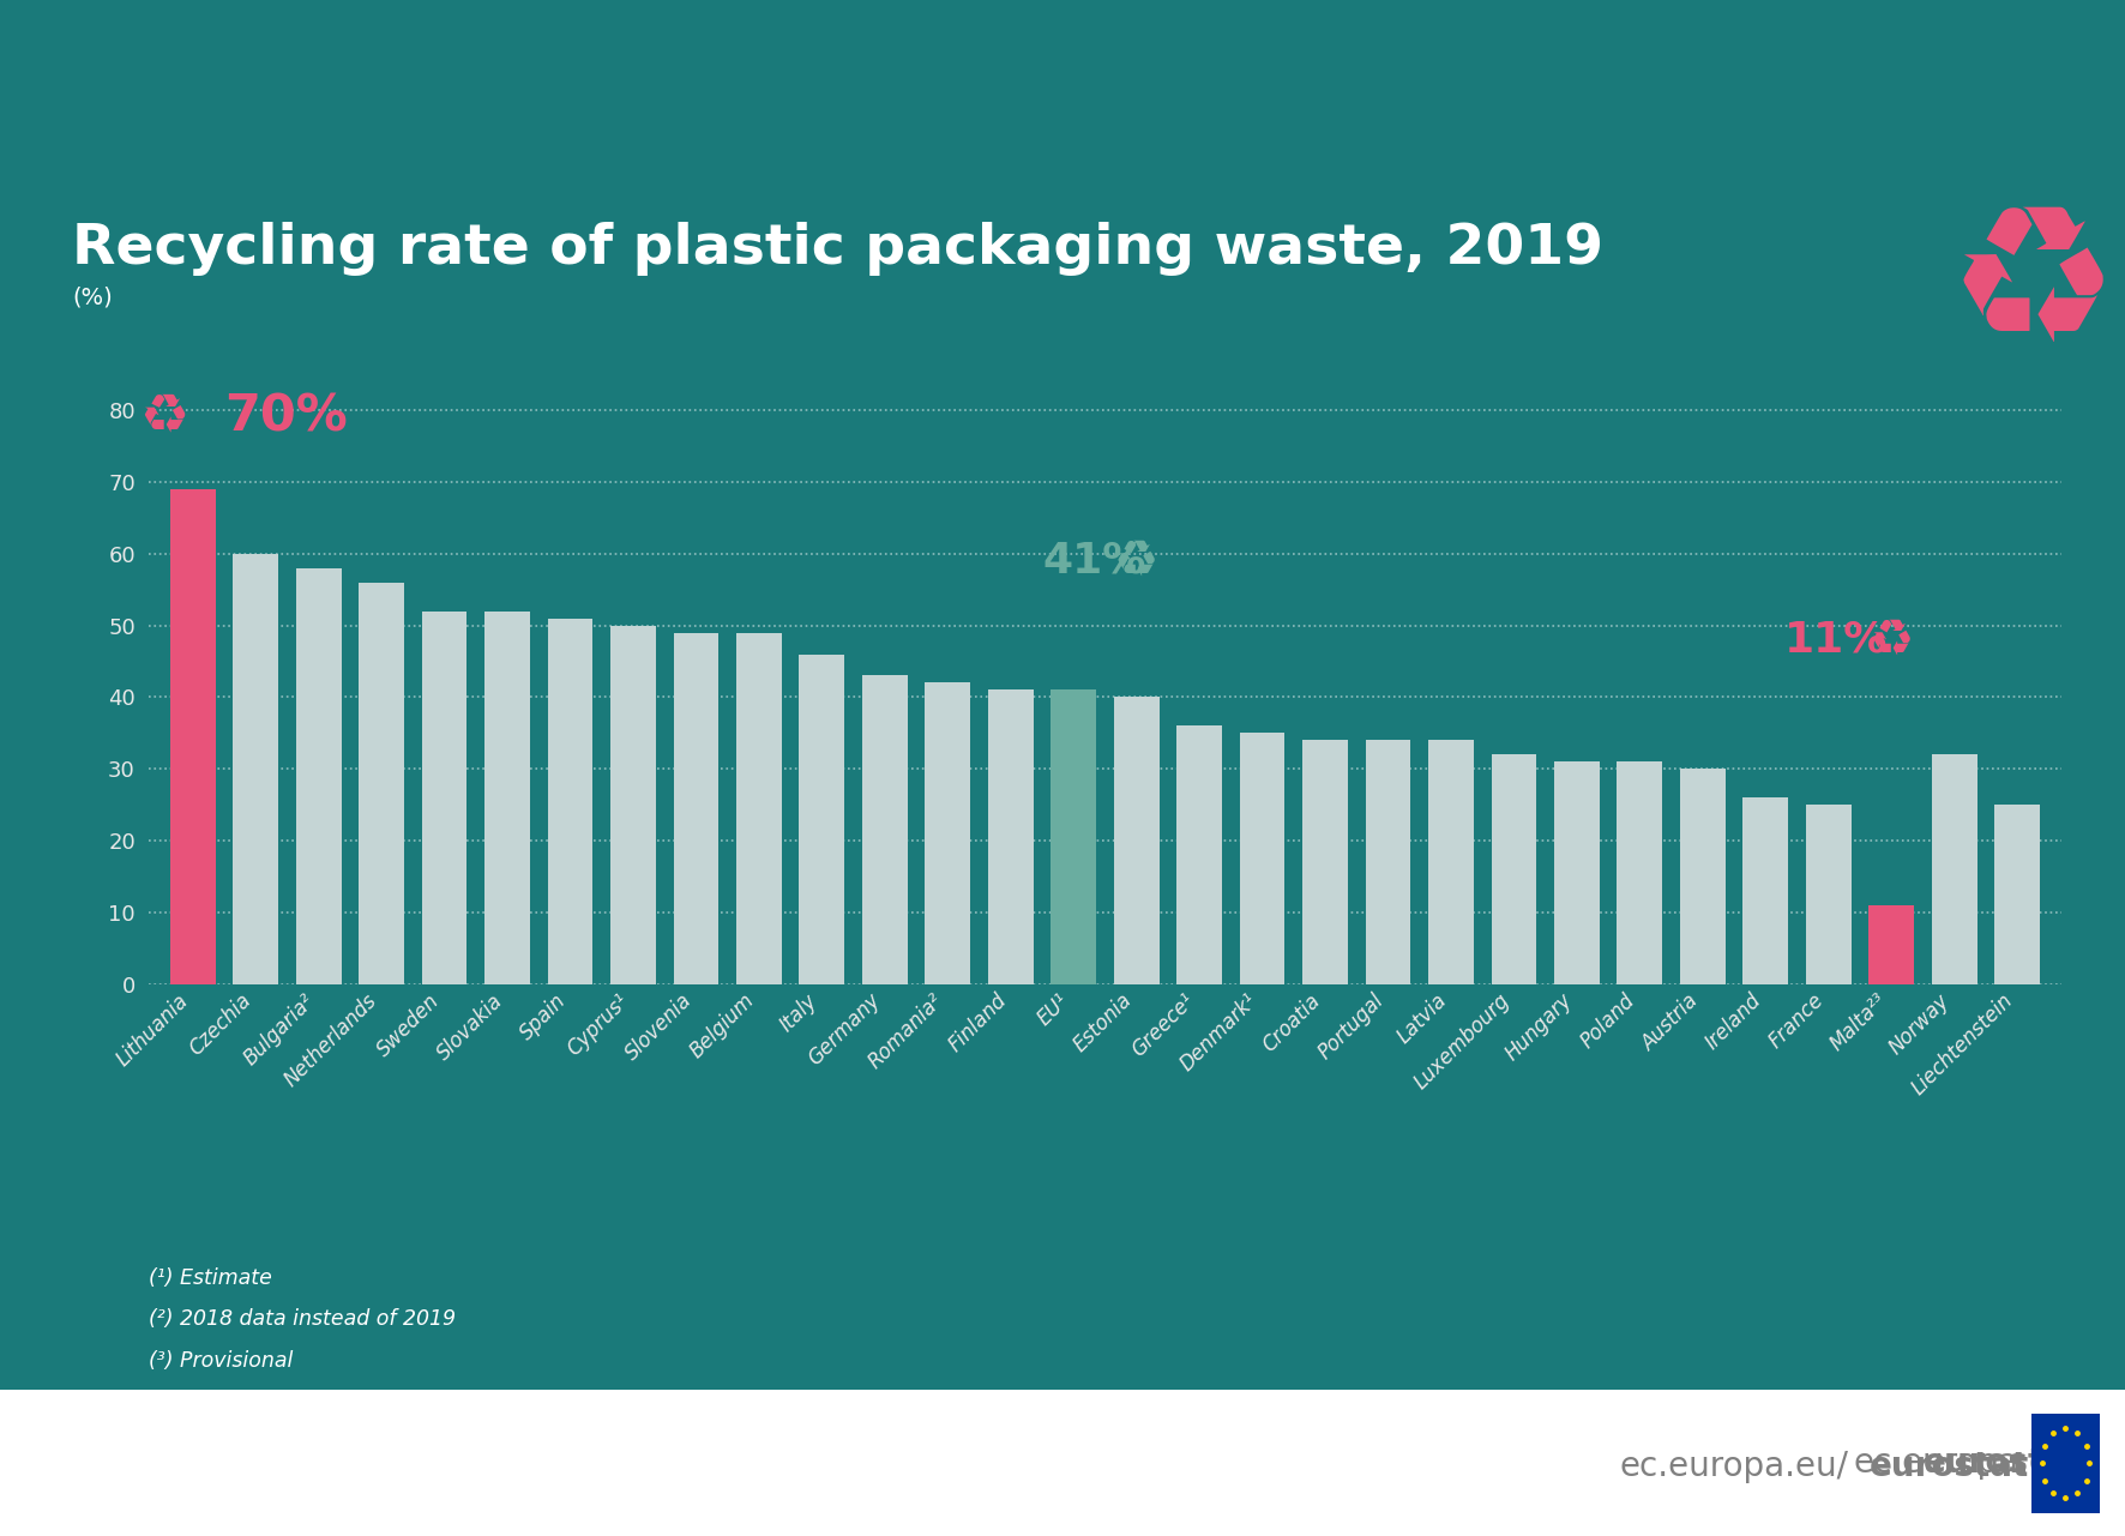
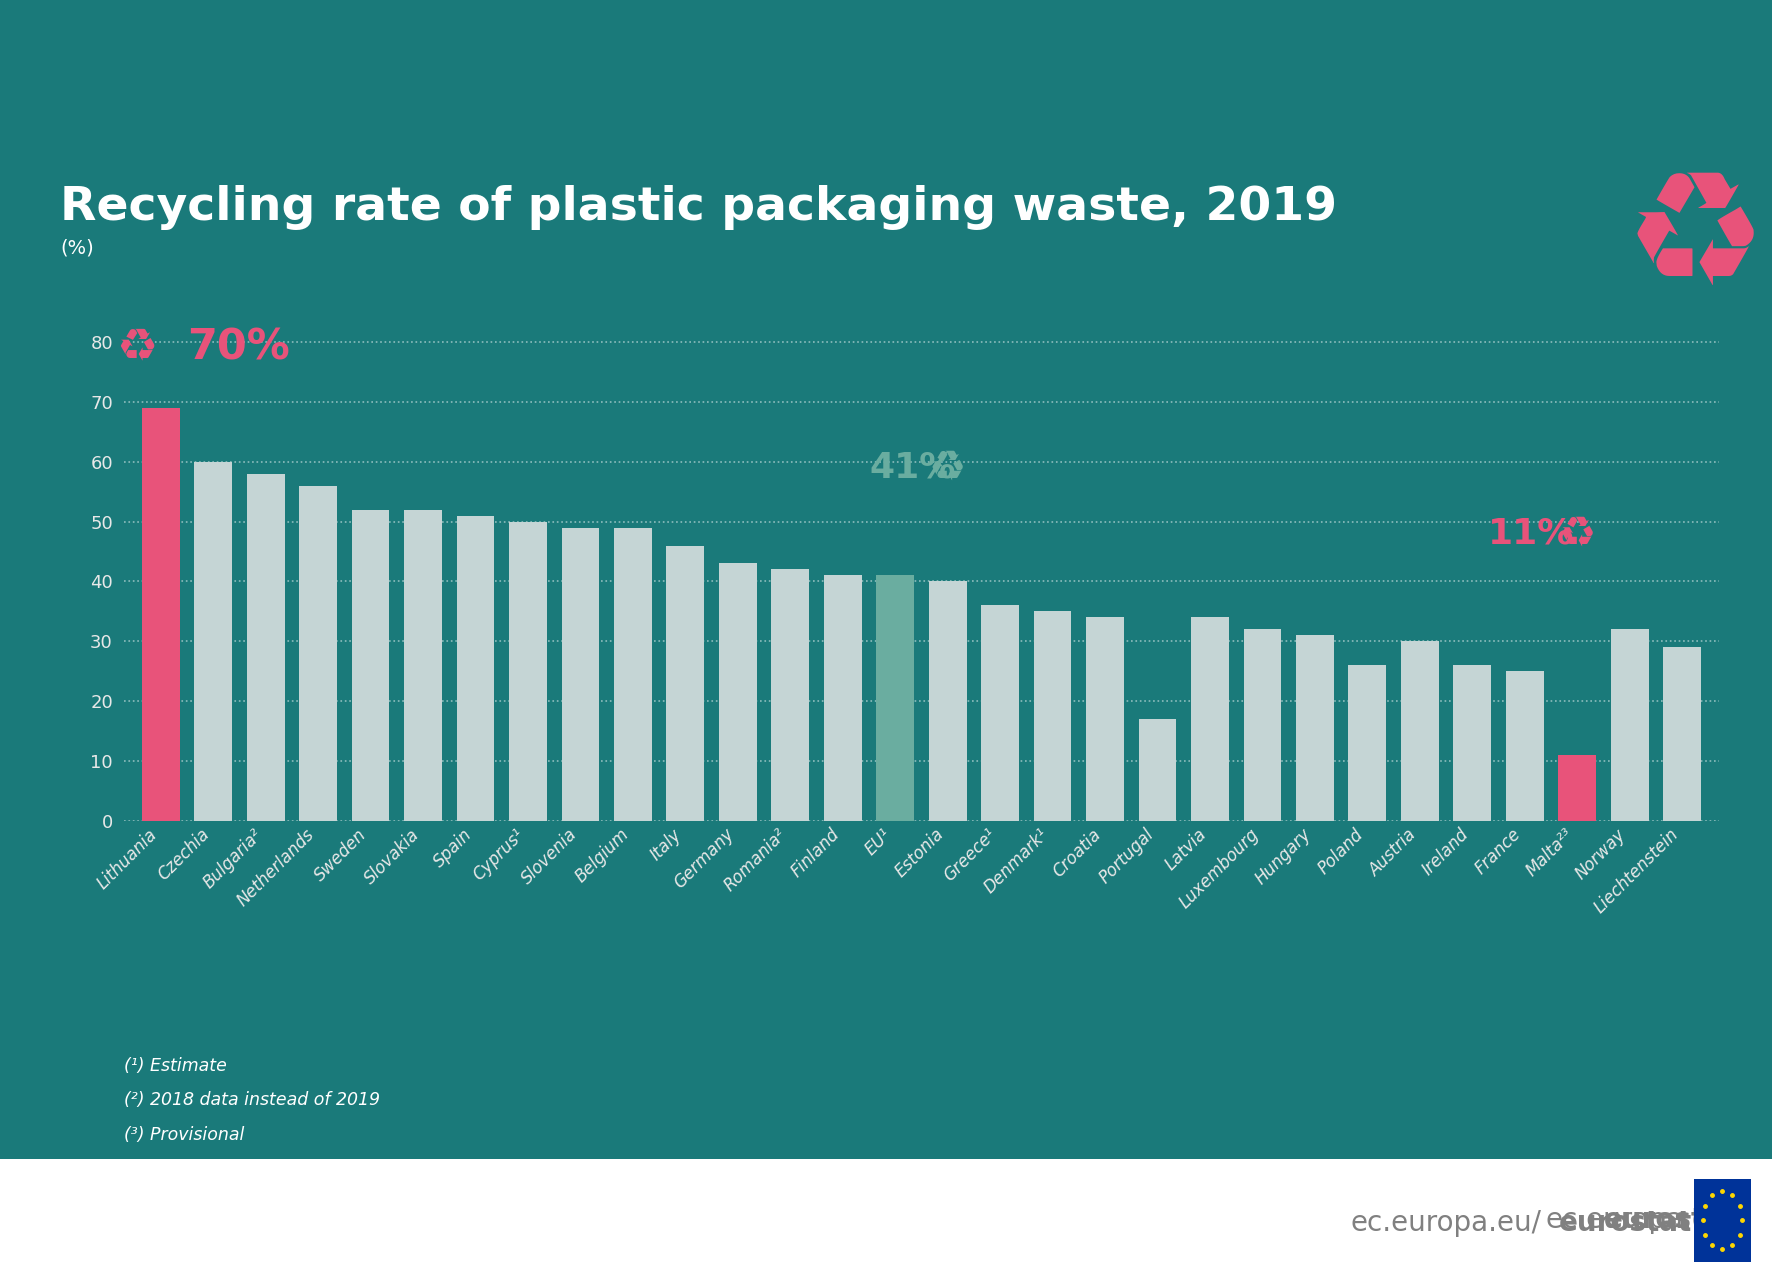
Portugal: 34 -> 17
Poland: 31 -> 26
Liechtenstein: 25 -> 29
